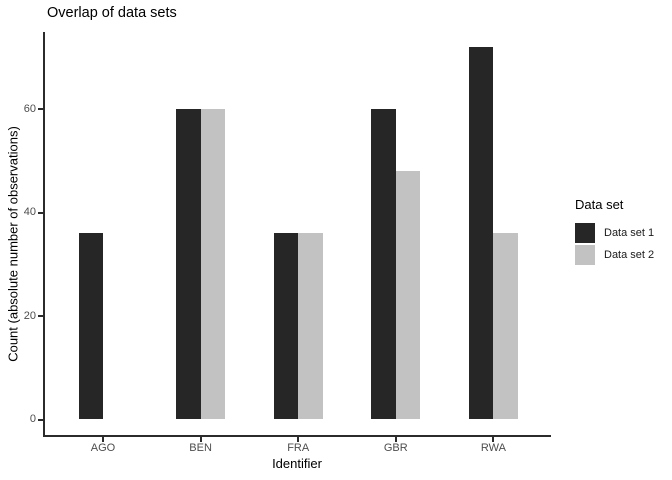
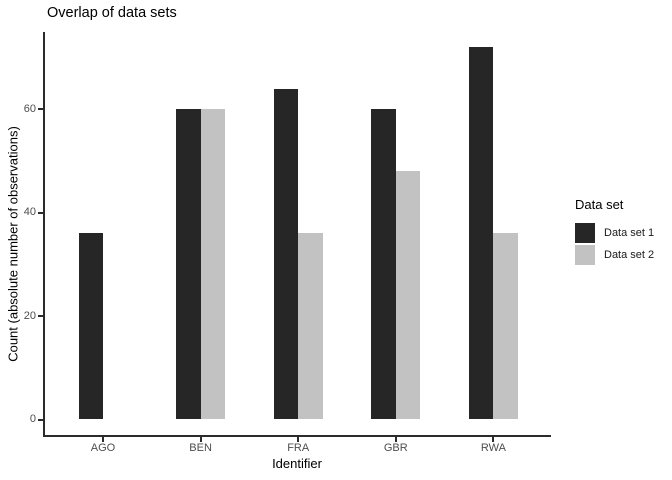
Data set 1/FRA: 36 -> 64
